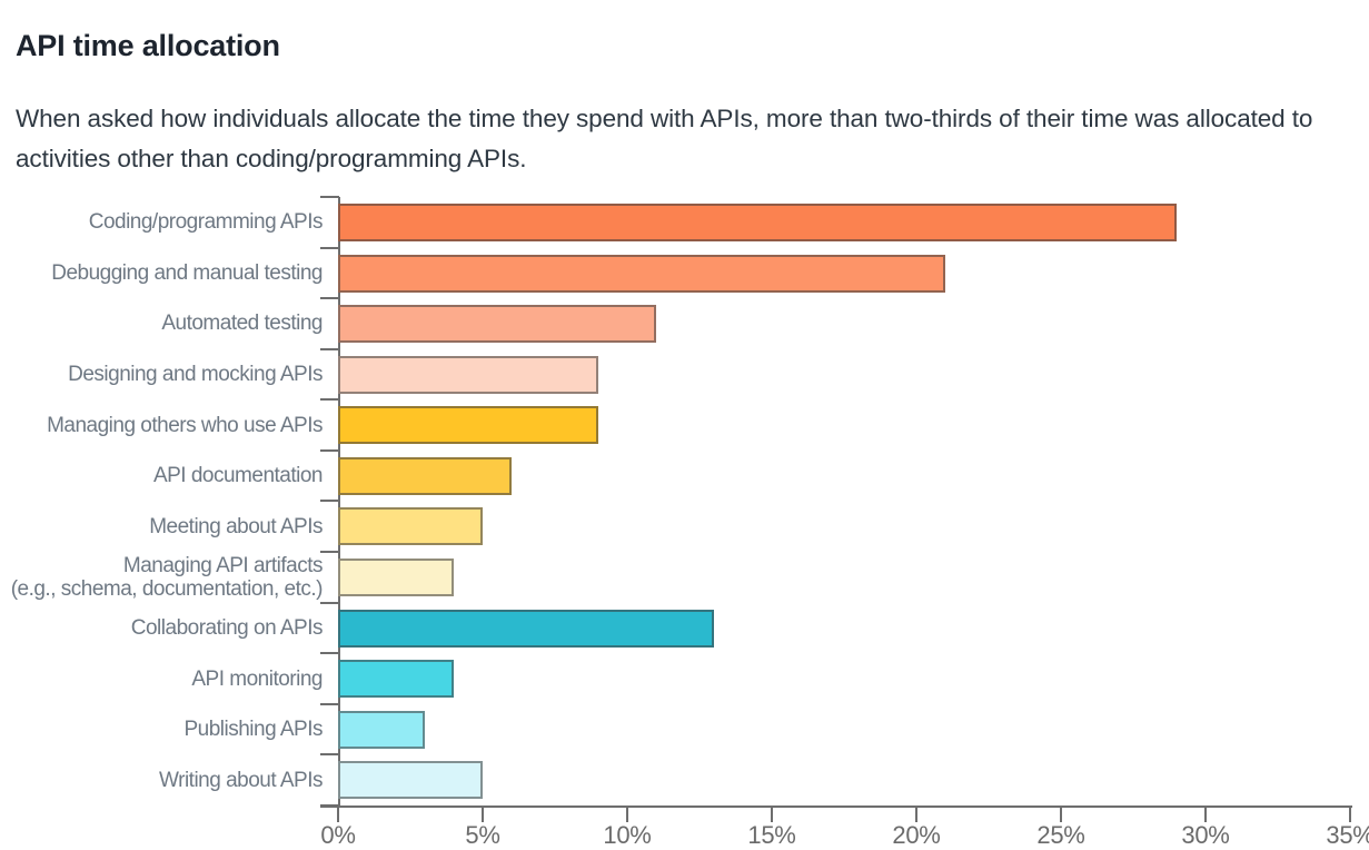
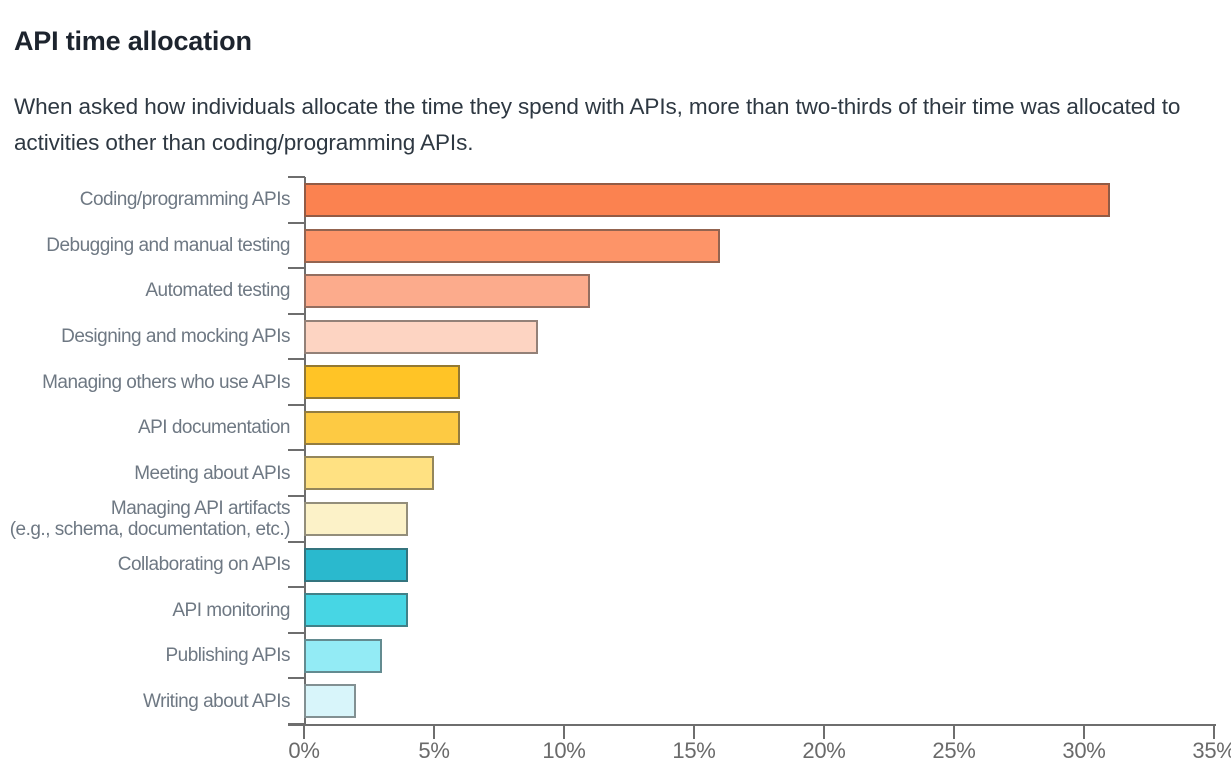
Coding/programming APIs: 29% -> 31%
Debugging and manual testing: 21% -> 16%
Managing others who use APIs: 9% -> 6%
Collaborating on APIs: 13% -> 4%
Writing about APIs: 5% -> 2%
